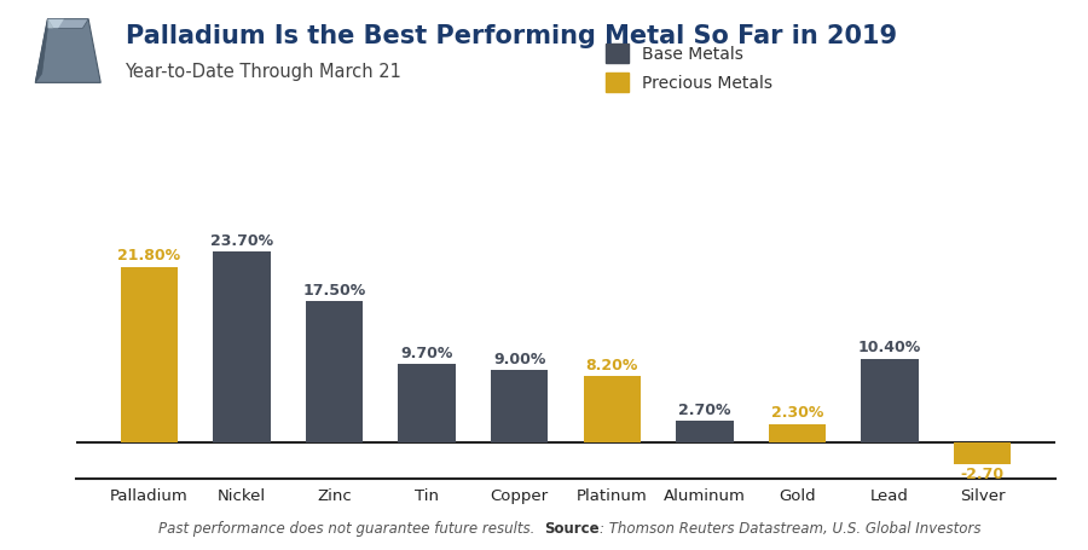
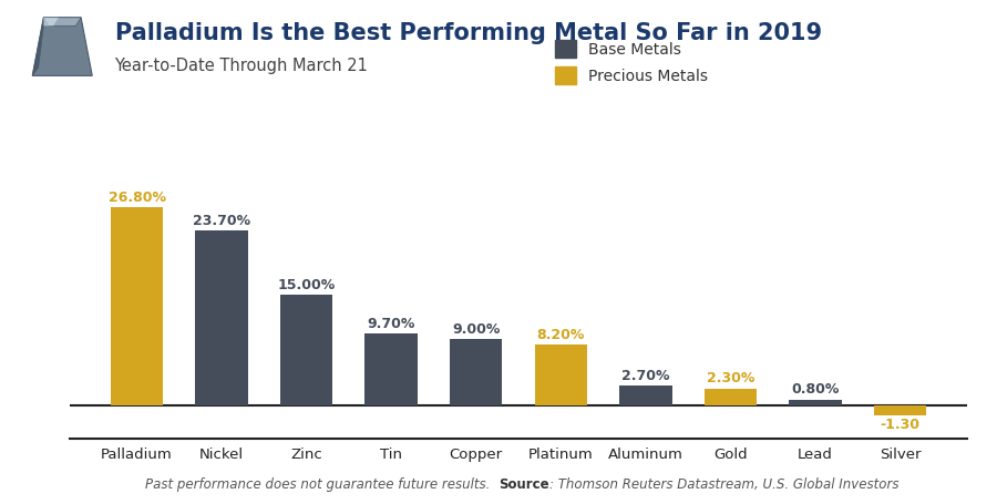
Palladium: 21.80% -> 26.80%
Zinc: 17.50% -> 15.00%
Lead: 10.40% -> 0.80%
Silver: -2.70 -> -1.30
